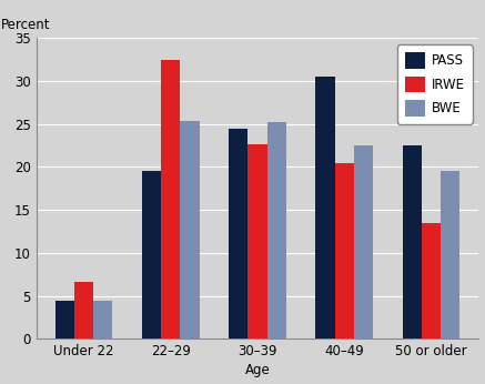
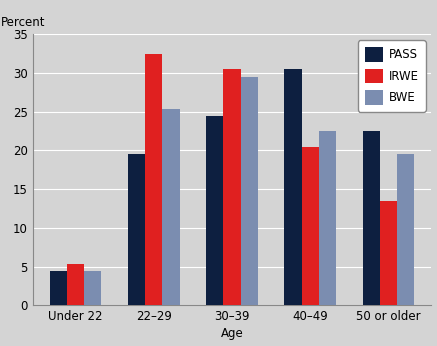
IRWE/Under 22: 6.6 -> 5.4
IRWE/30–39: 22.6 -> 30.5
BWE/30–39: 25.2 -> 29.5
